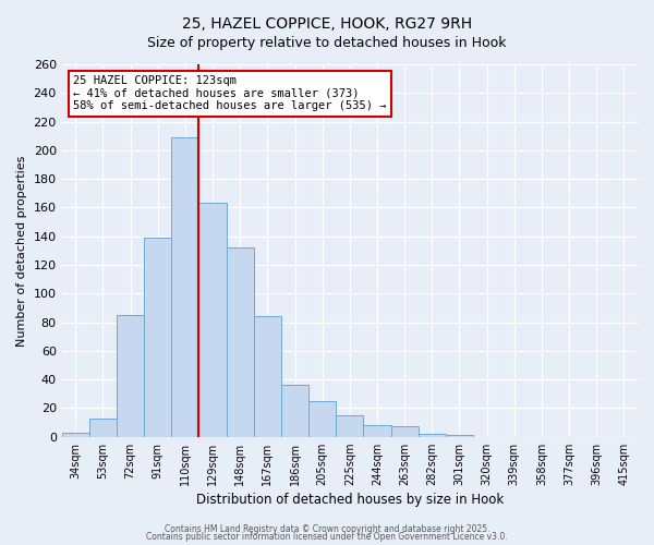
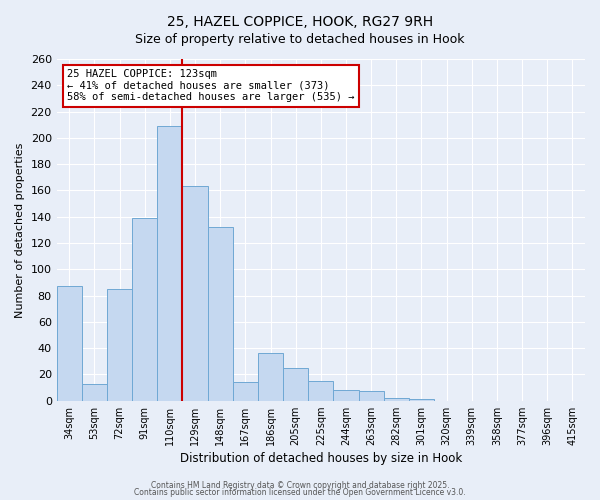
34sqm: 3 -> 87
167sqm: 84 -> 14
